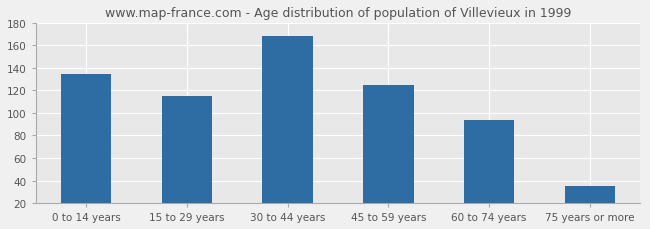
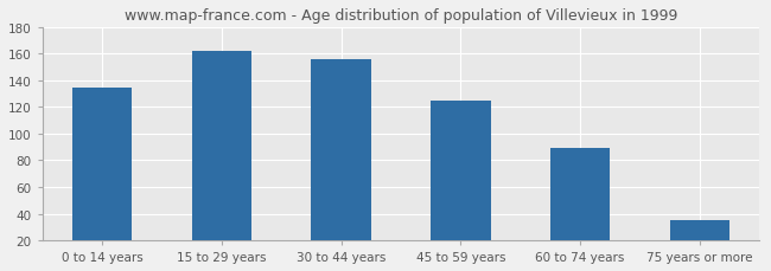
15 to 29 years: 115 -> 162
30 to 44 years: 168 -> 156
60 to 74 years: 94 -> 89
